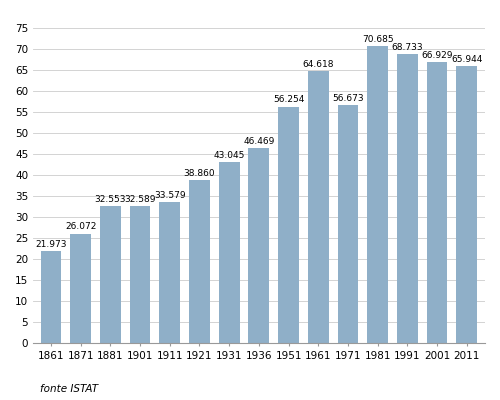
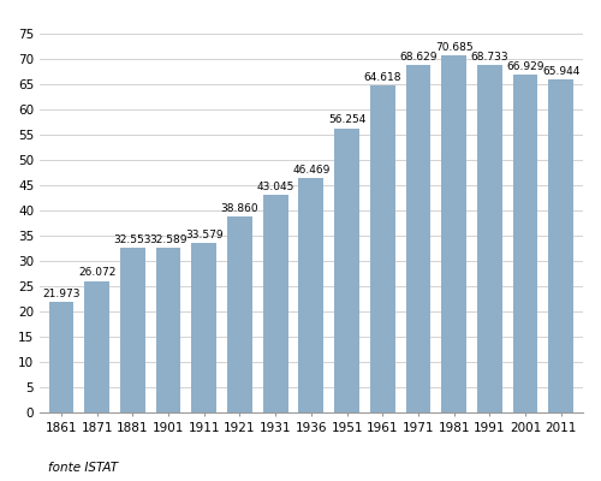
1971: 56.673 -> 68.629
